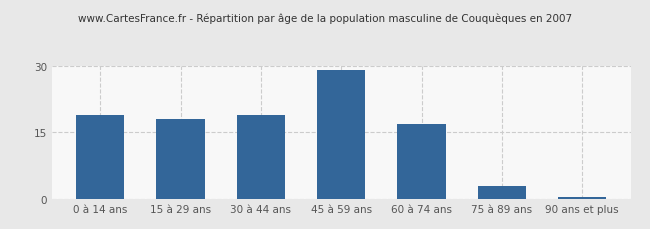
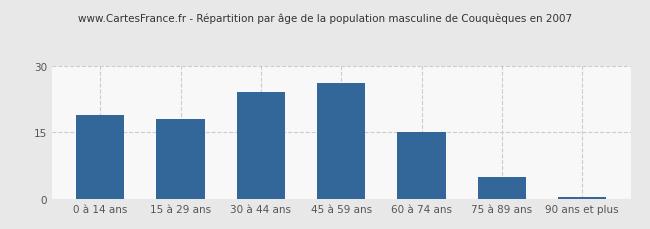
30 à 44 ans: 19.0 -> 24.0
45 à 59 ans: 29.0 -> 26.0
60 à 74 ans: 17.0 -> 15.0
75 à 89 ans: 3.0 -> 5.0
